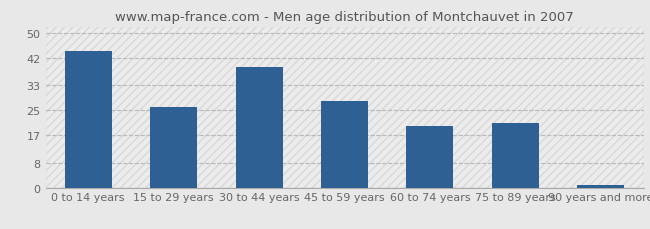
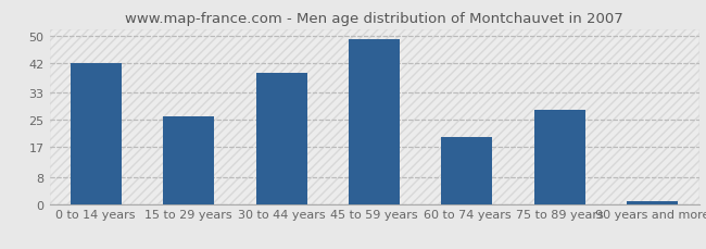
0 to 14 years: 44 -> 42
45 to 59 years: 28 -> 49
75 to 89 years: 21 -> 28
